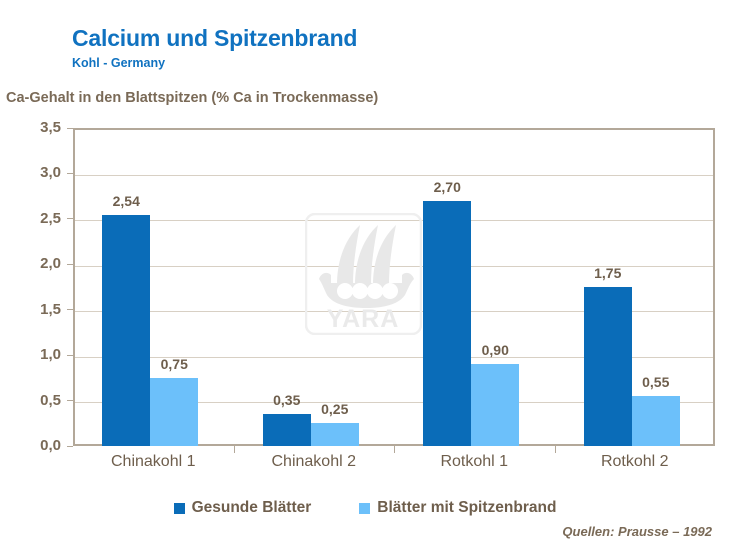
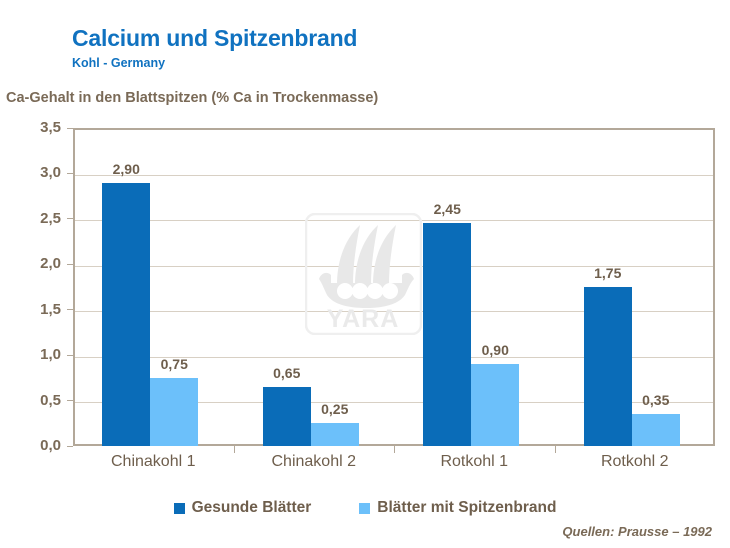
Gesunde Blätter/Chinakohl 1: 2,54 -> 2,90
Gesunde Blätter/Chinakohl 2: 0,35 -> 0,65
Gesunde Blätter/Rotkohl 1: 2,70 -> 2,45
Blätter mit Spitzenbrand/Rotkohl 2: 0,55 -> 0,35
